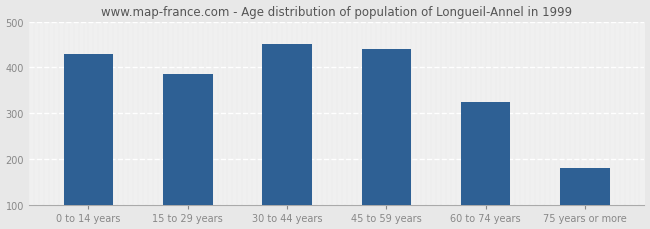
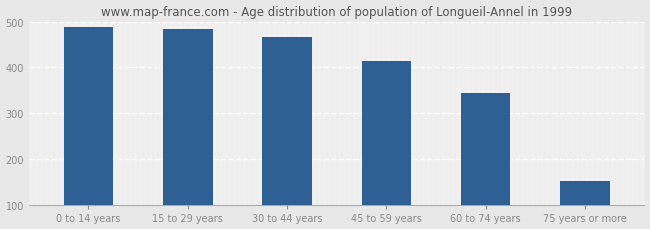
0 to 14 years: 430 -> 487
15 to 29 years: 385 -> 484
30 to 44 years: 450 -> 466
45 to 59 years: 440 -> 414
60 to 74 years: 325 -> 344
75 years or more: 180 -> 152
